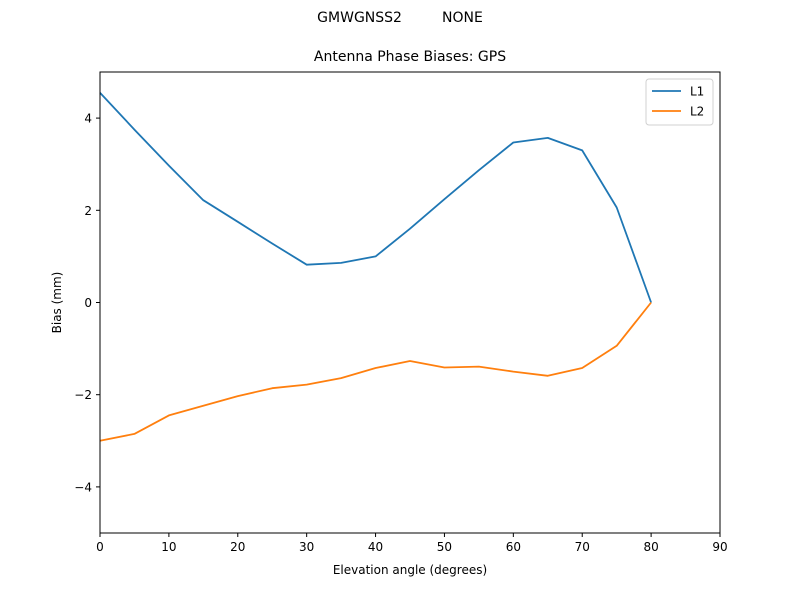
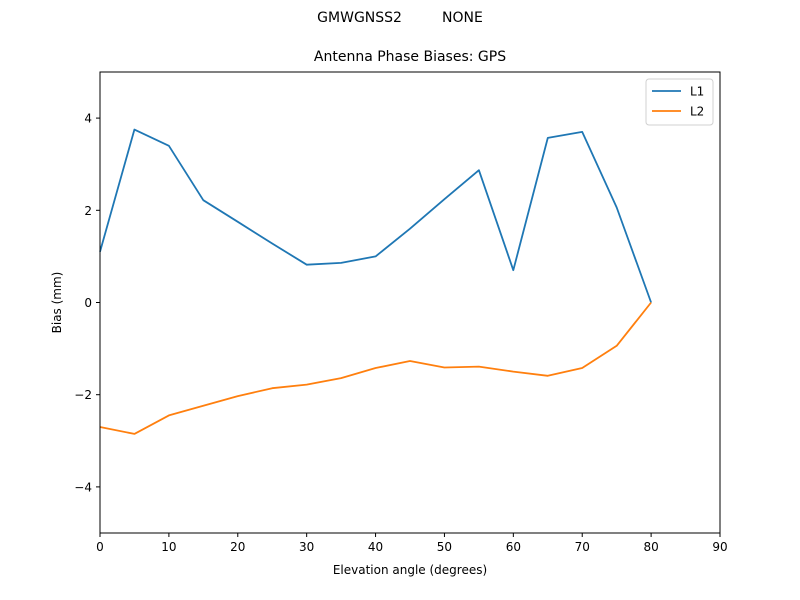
L1/0: 4.5 -> 1.1
L2/0: -3.0 -> -2.7
L1/10: 3.0 -> 3.4
L1/60: 3.5 -> 0.7
L1/70: 3.3 -> 3.7
